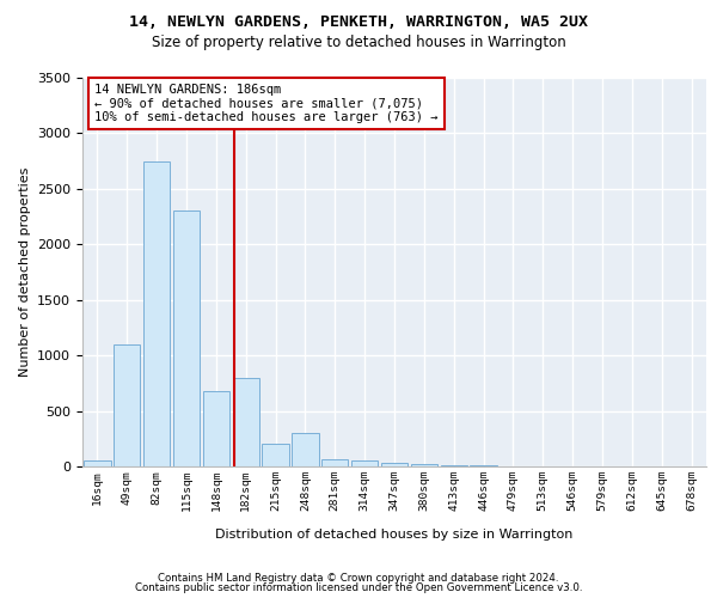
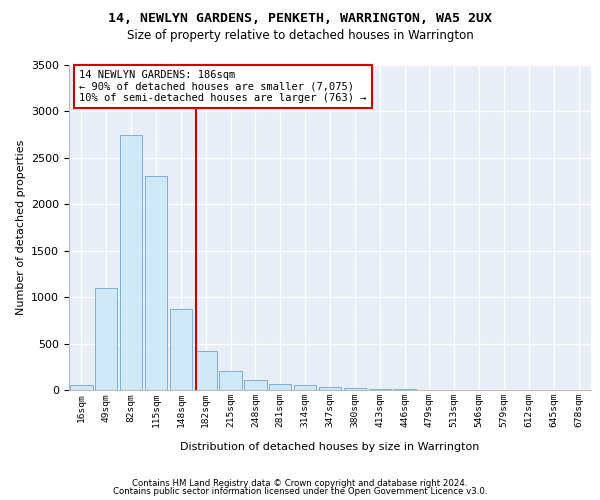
148sqm: 680 -> 870
182sqm: 800 -> 420
248sqm: 300 -> 100
